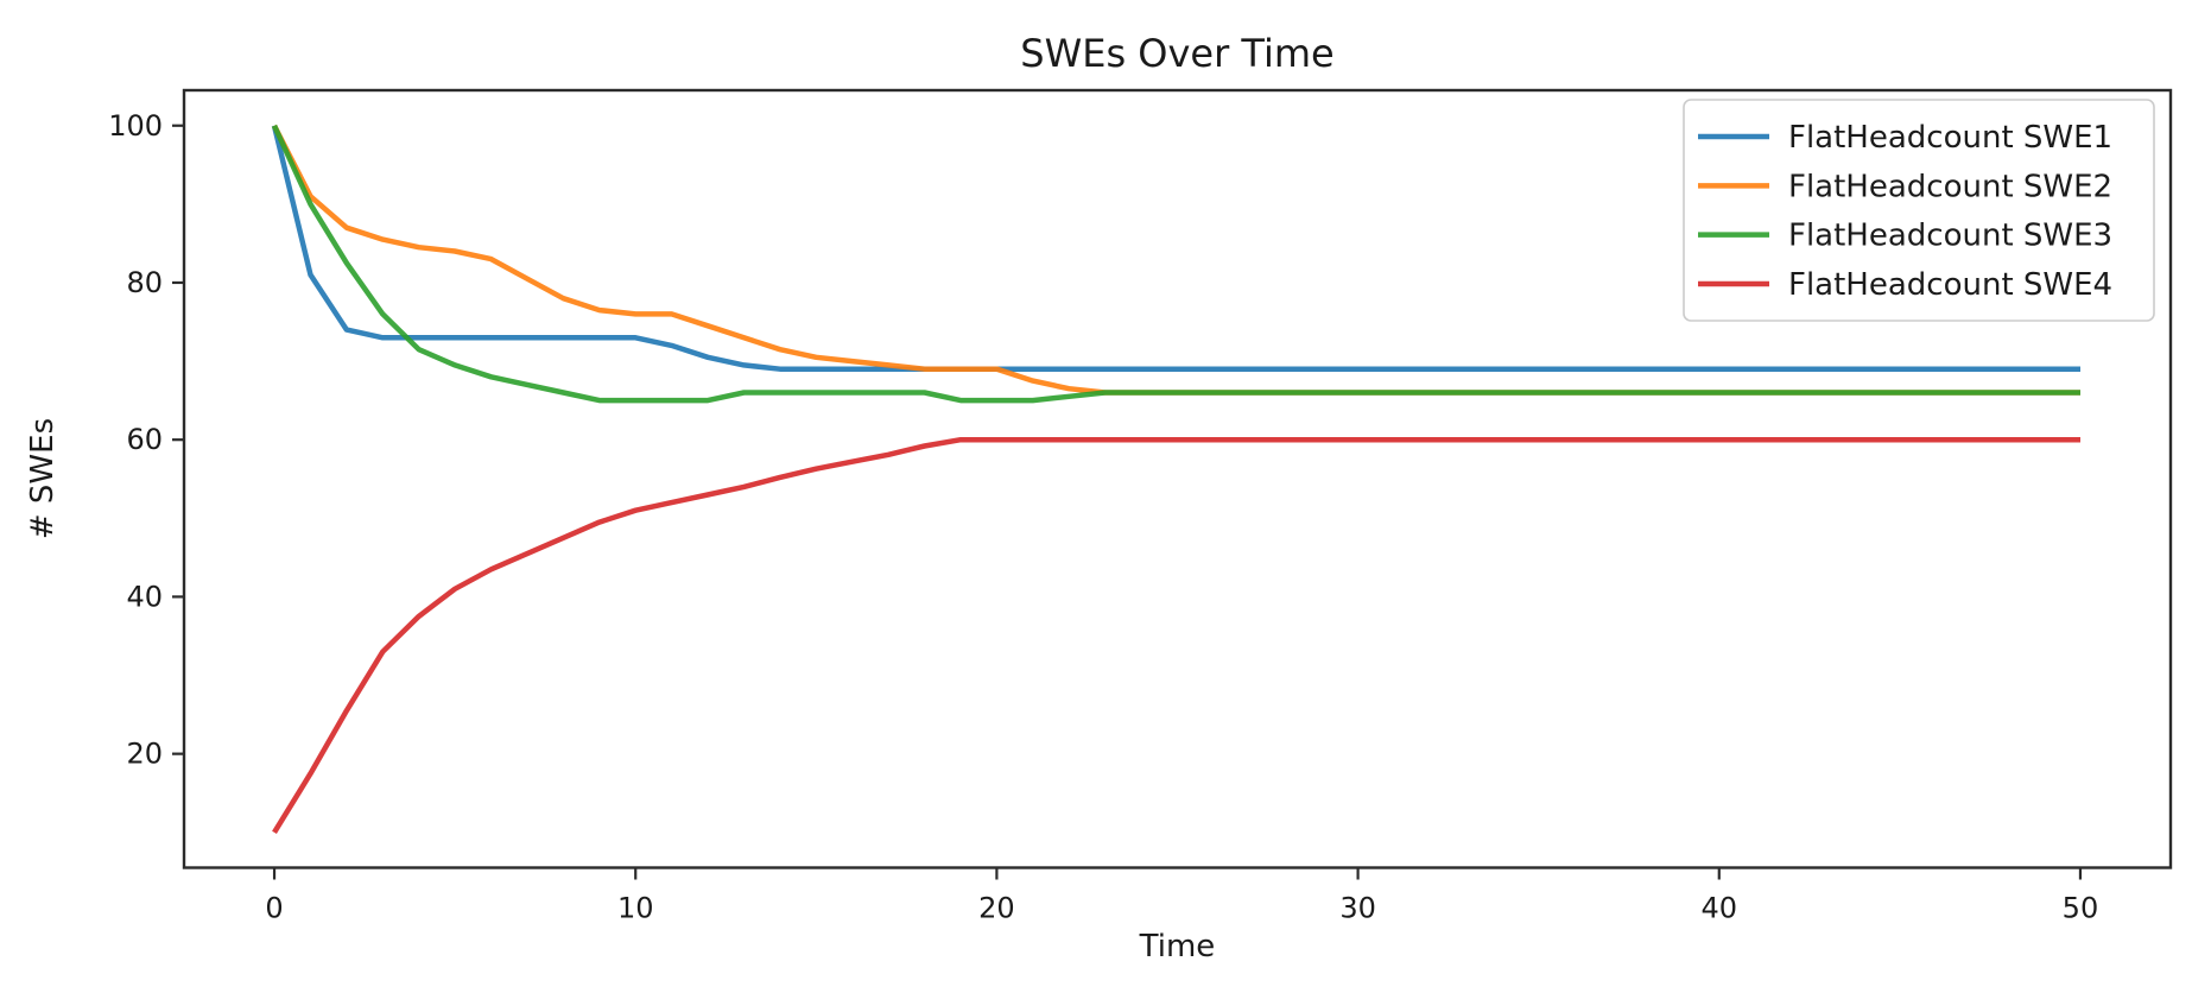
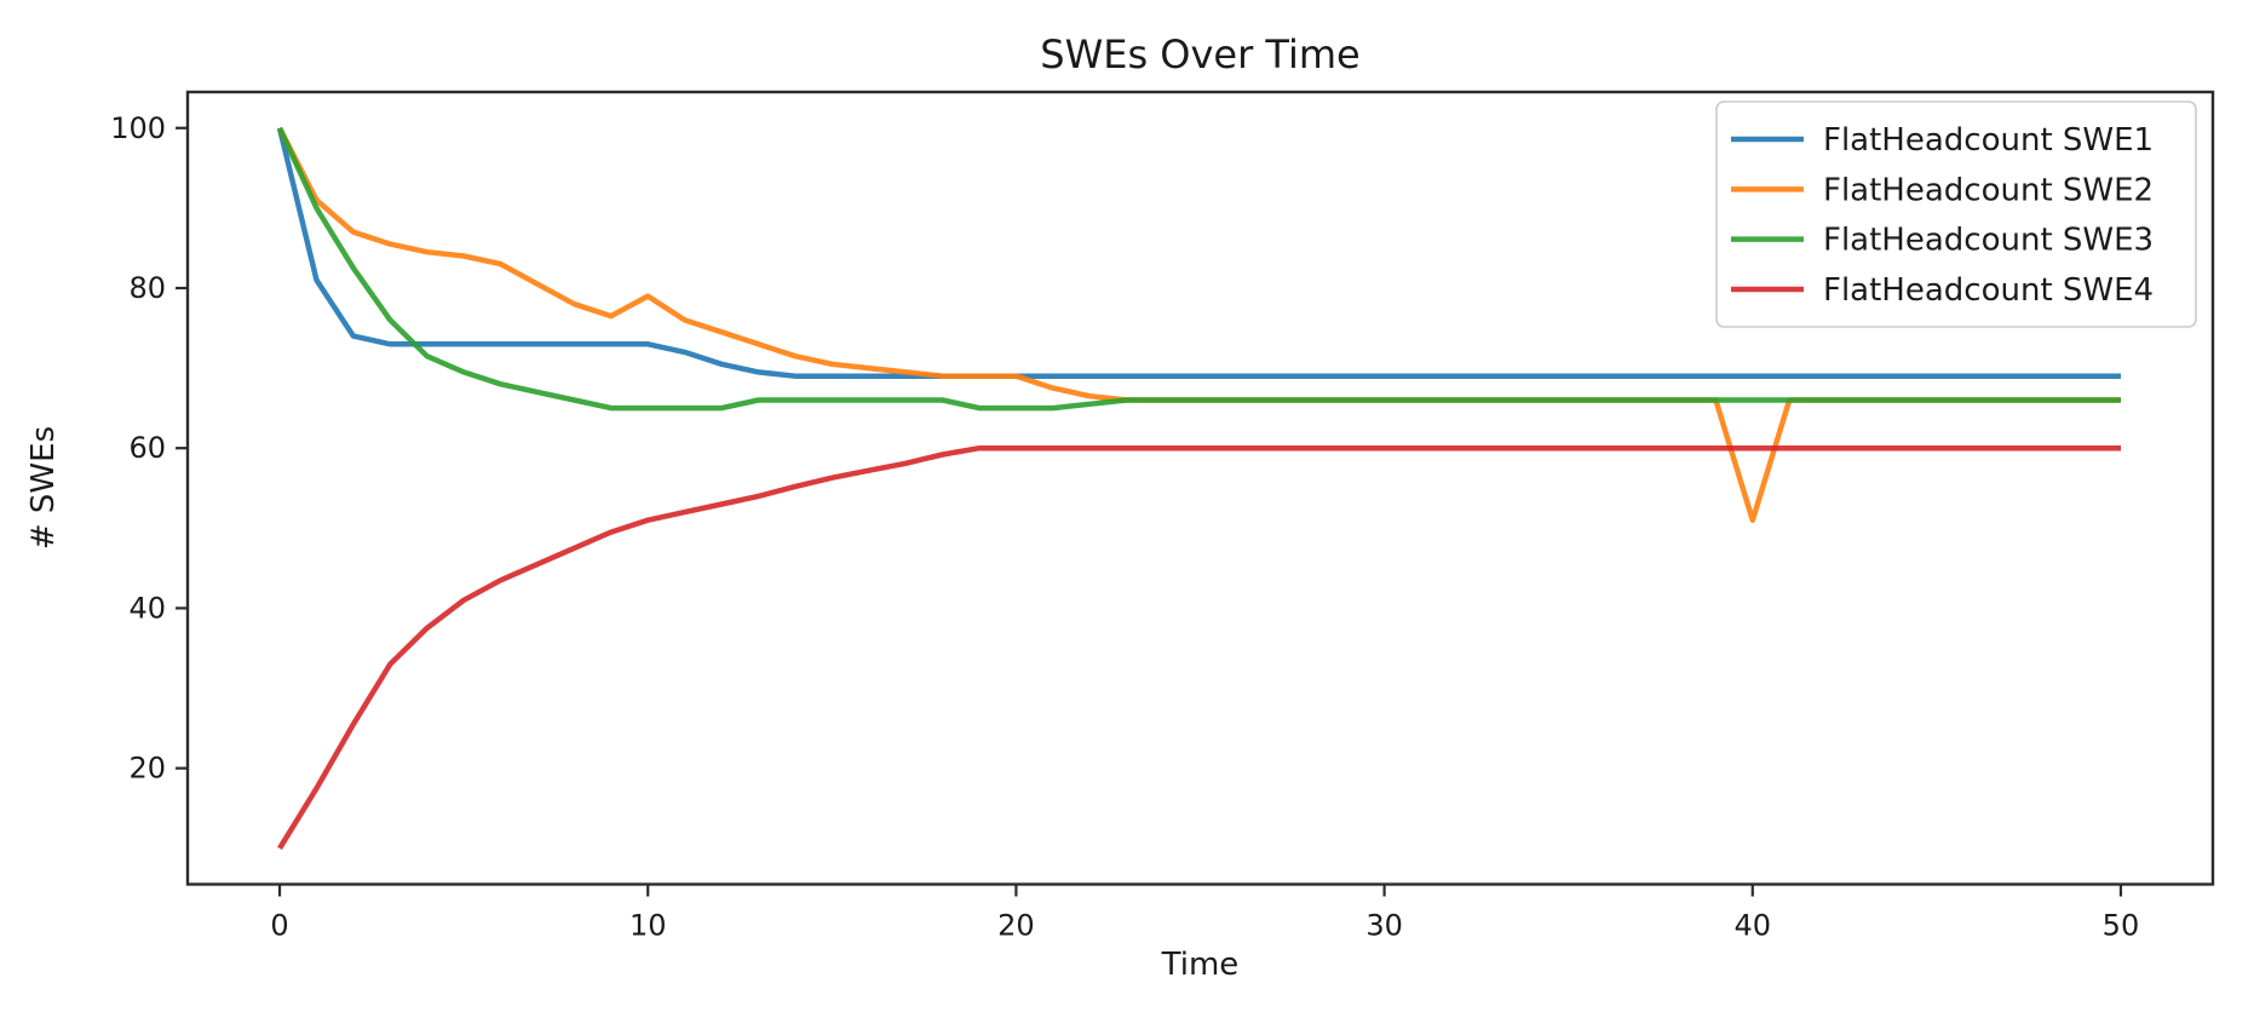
FlatHeadcount SWE2/10: 76 -> 79
FlatHeadcount SWE2/40: 66 -> 51
